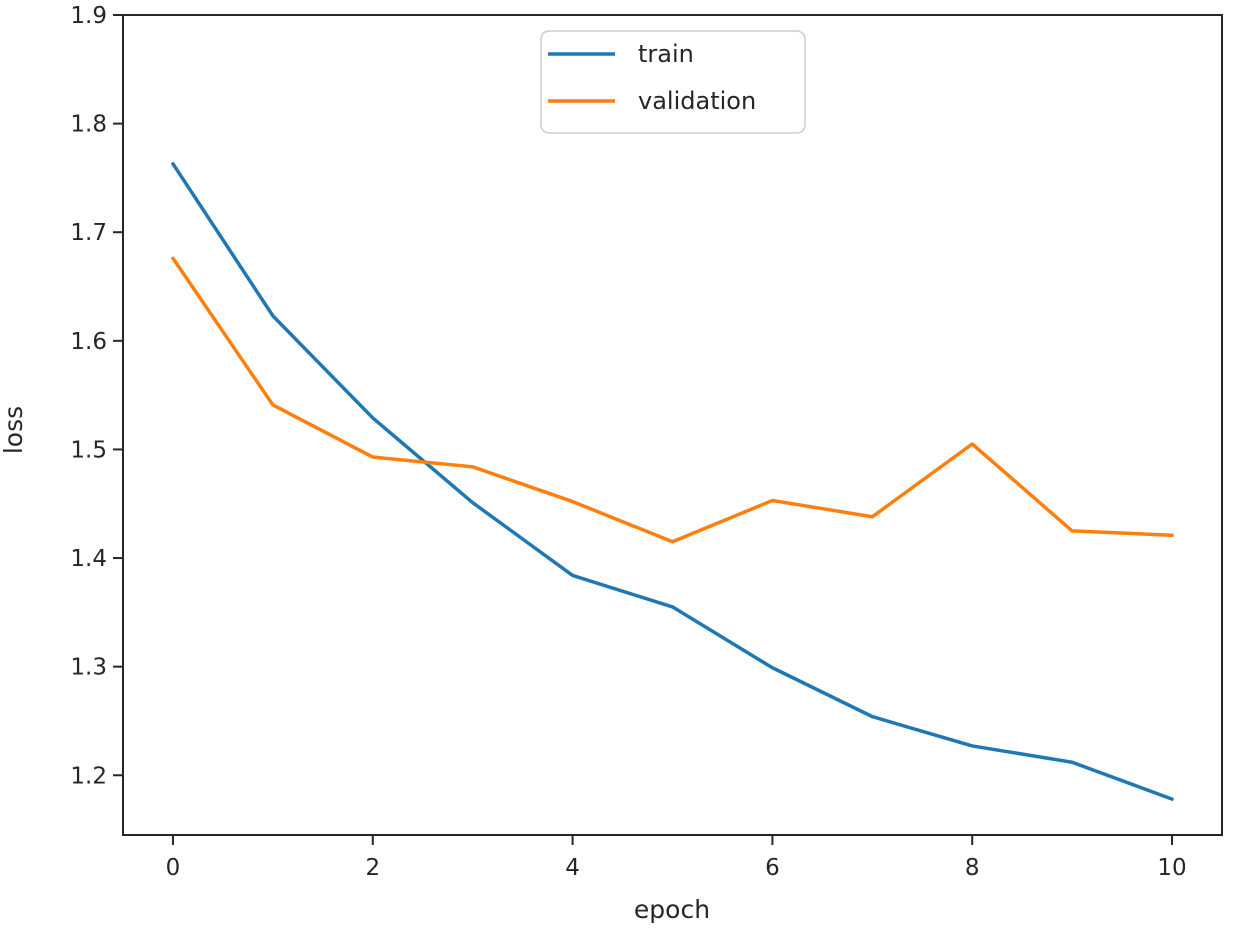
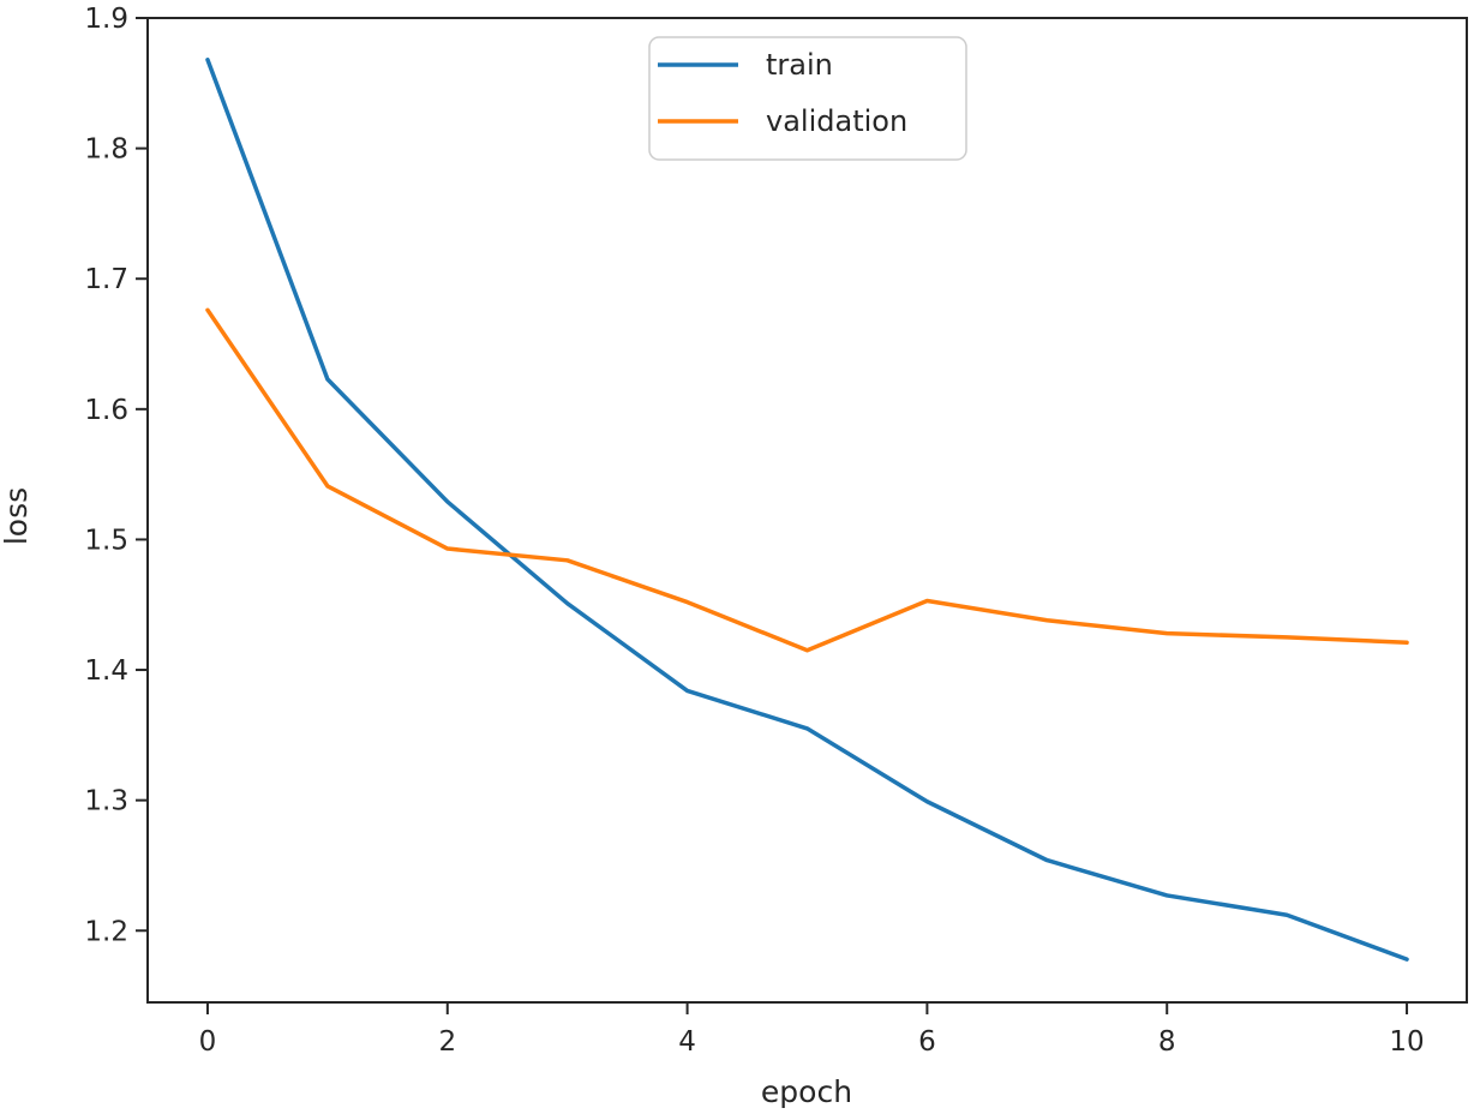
train/0: 1.763 -> 1.868
validation/8: 1.505 -> 1.428
